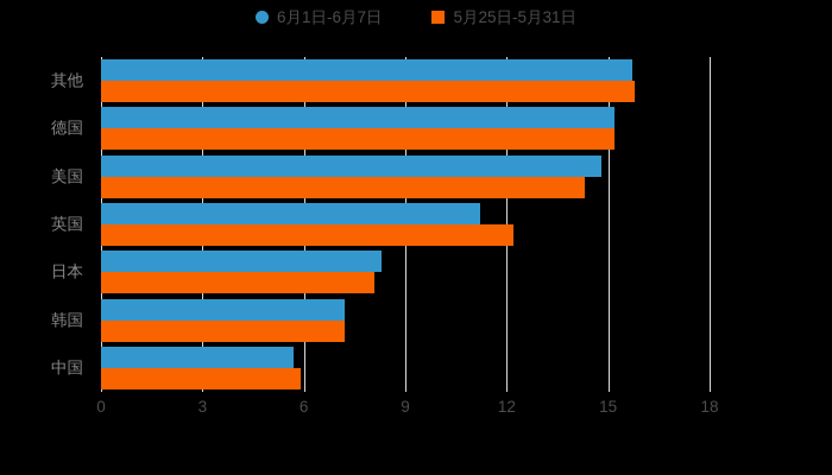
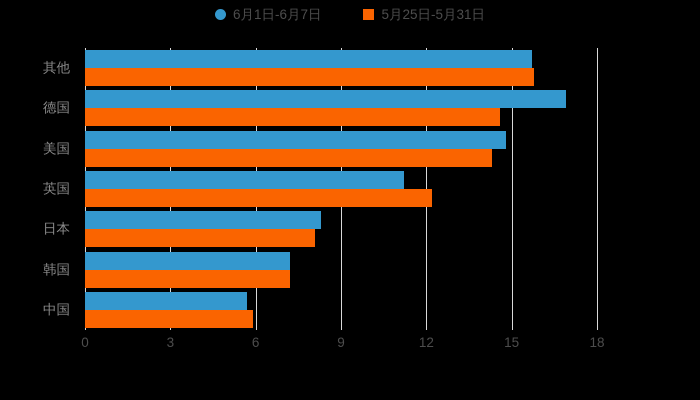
6月1日-6月7日/德国: 15.2 -> 16.9
5月25日-5月31日/德国: 15.2 -> 14.6
